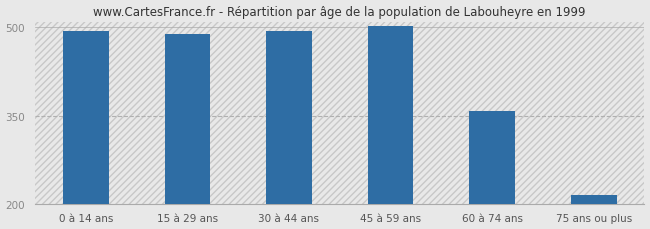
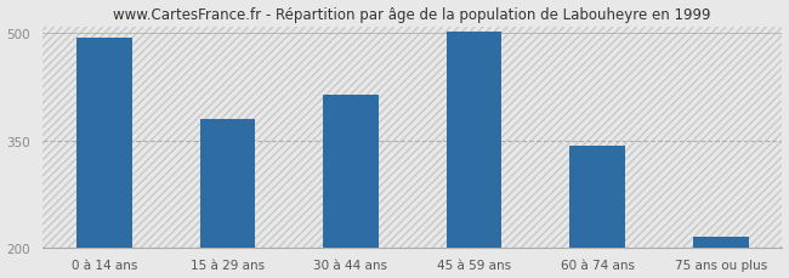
15 à 29 ans: 488 -> 380
30 à 44 ans: 493 -> 414
60 à 74 ans: 357 -> 342
